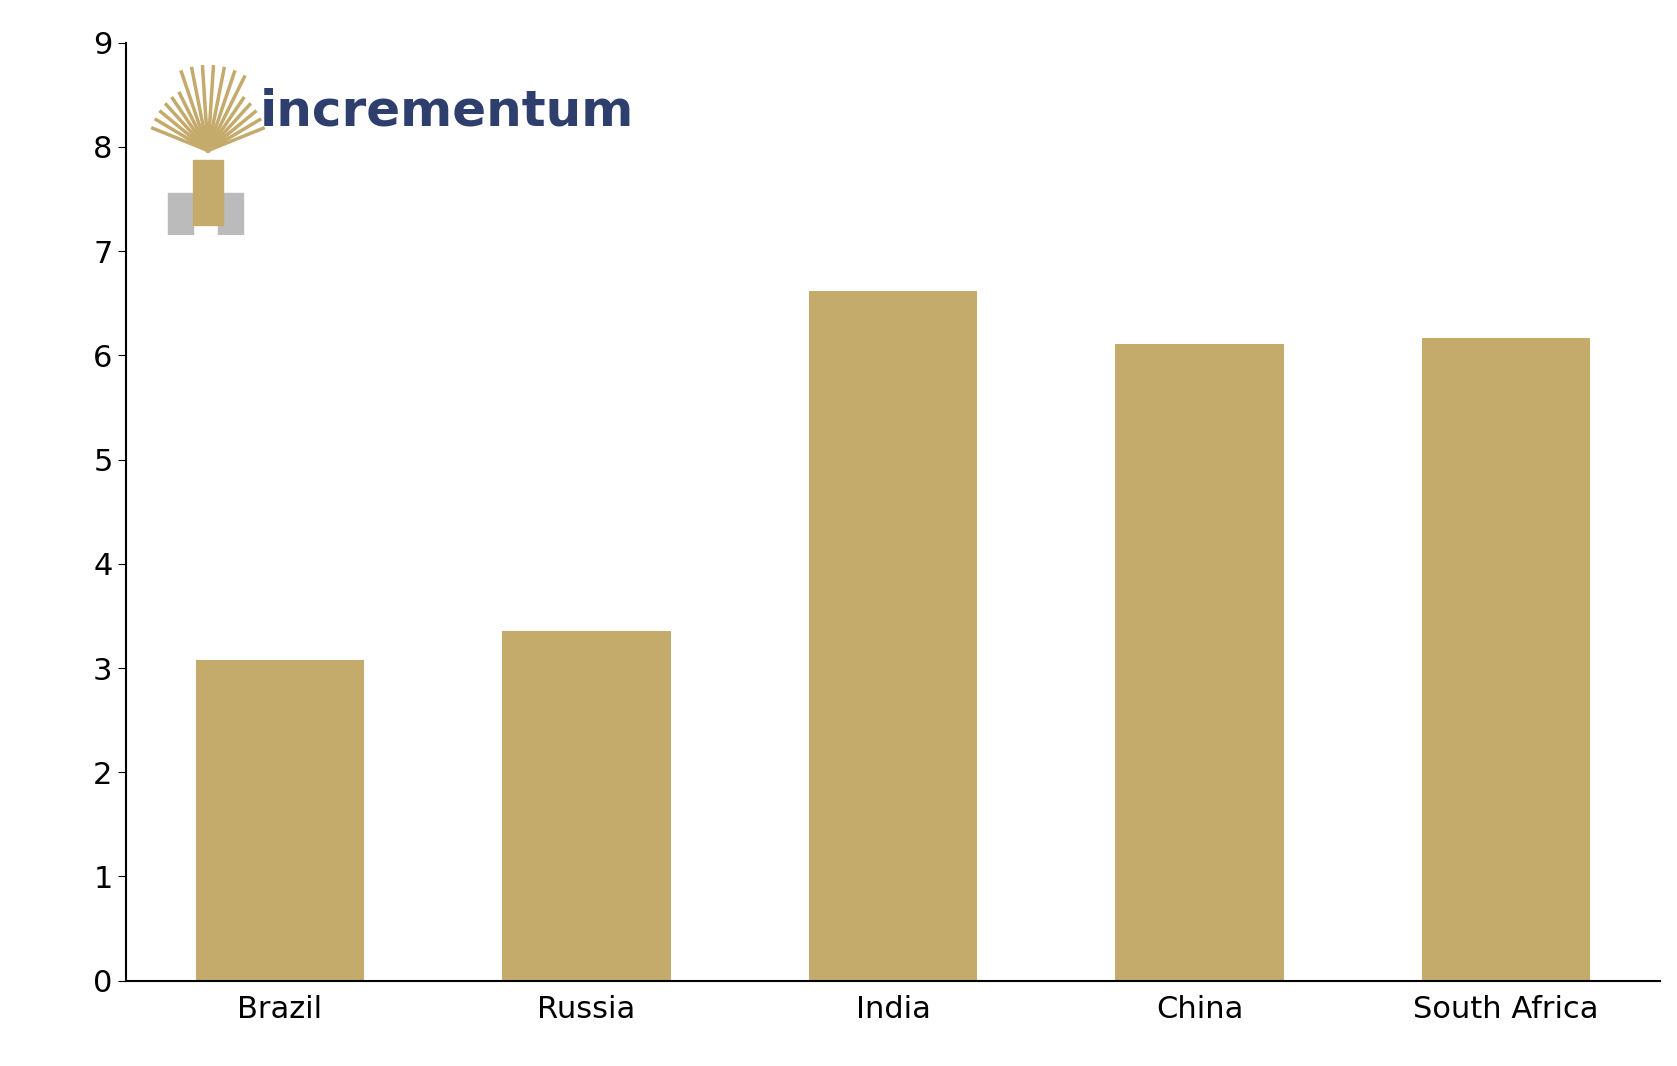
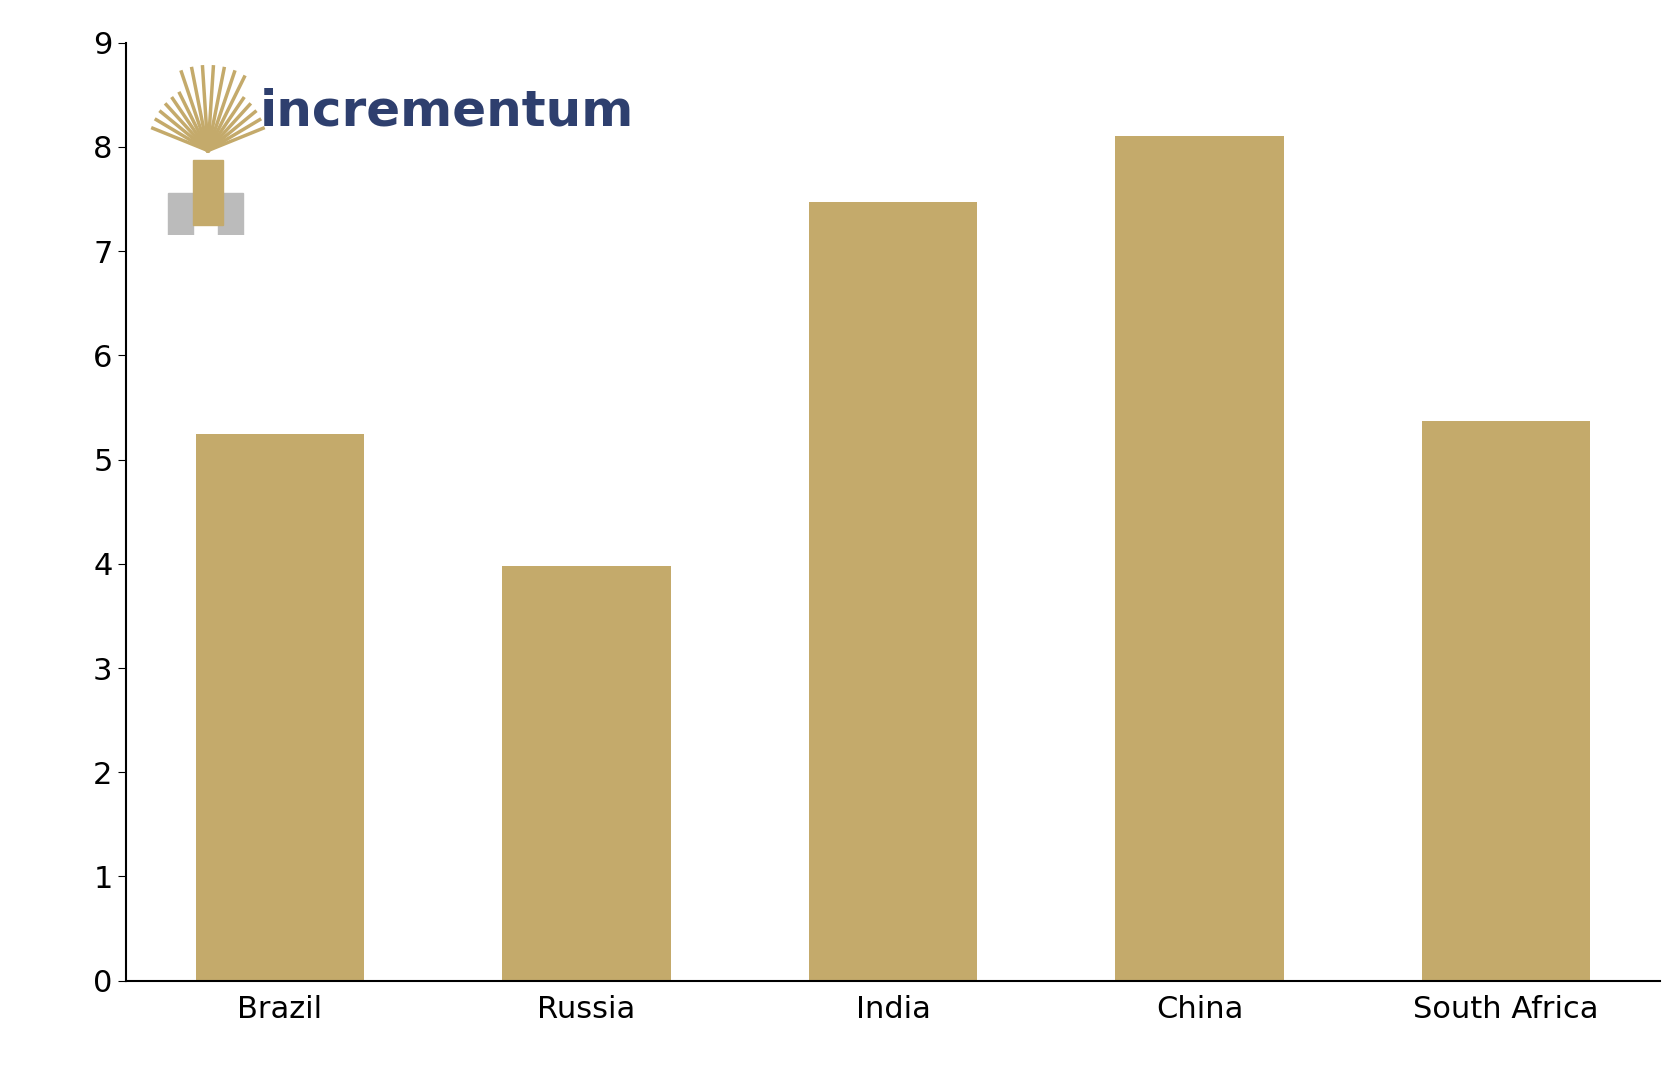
Brazil: 3.08 -> 5.25
Russia: 3.36 -> 3.98
India: 6.62 -> 7.47
China: 6.11 -> 8.10
South Africa: 6.17 -> 5.37
